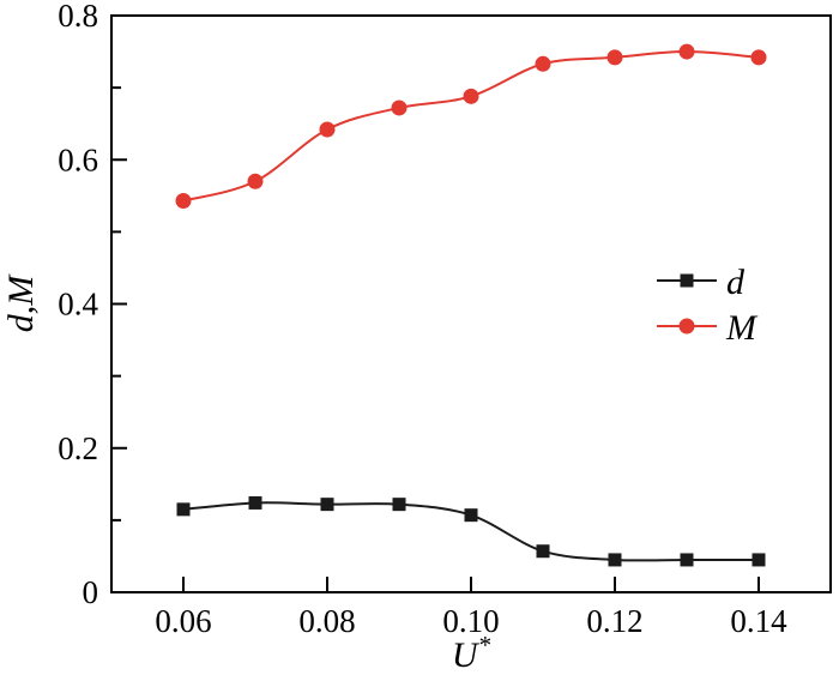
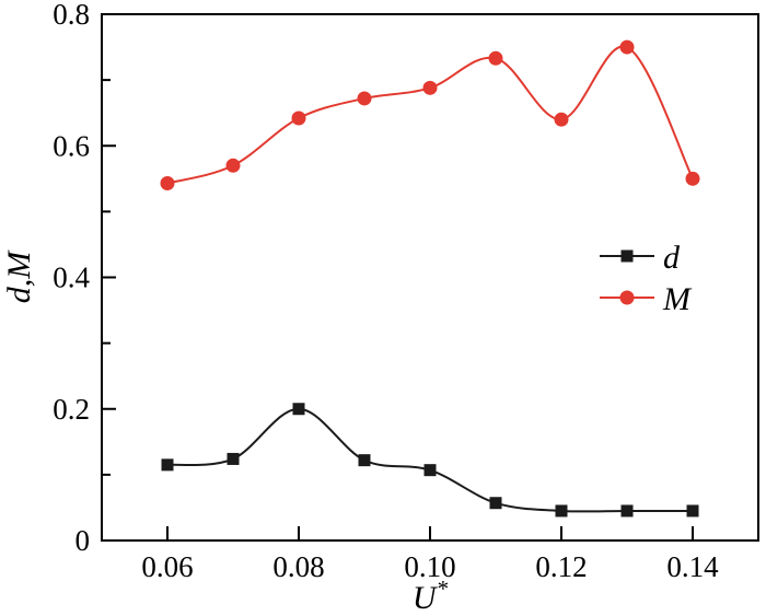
d/0.08: 0.12 -> 0.20
M/0.12: 0.74 -> 0.64
M/0.14: 0.74 -> 0.55
